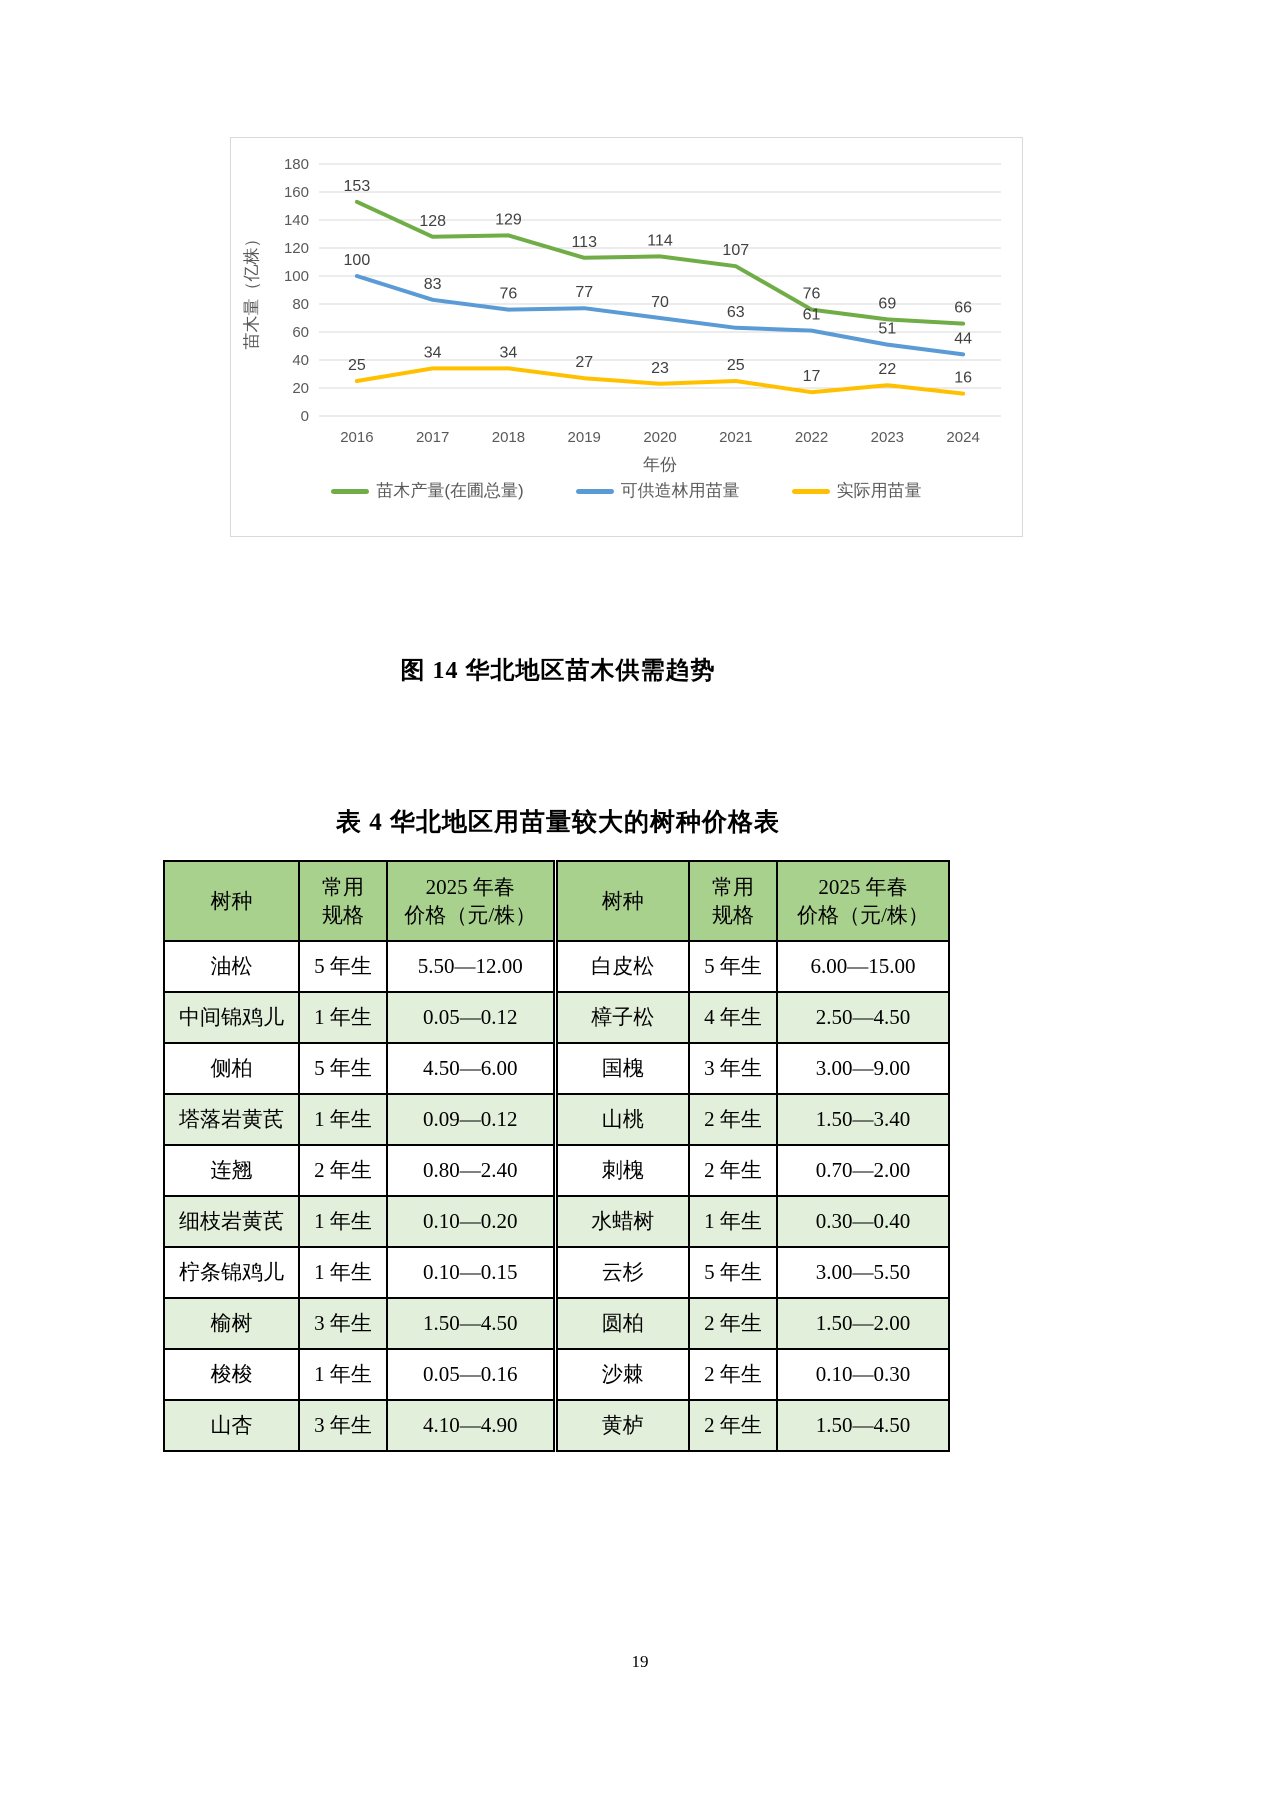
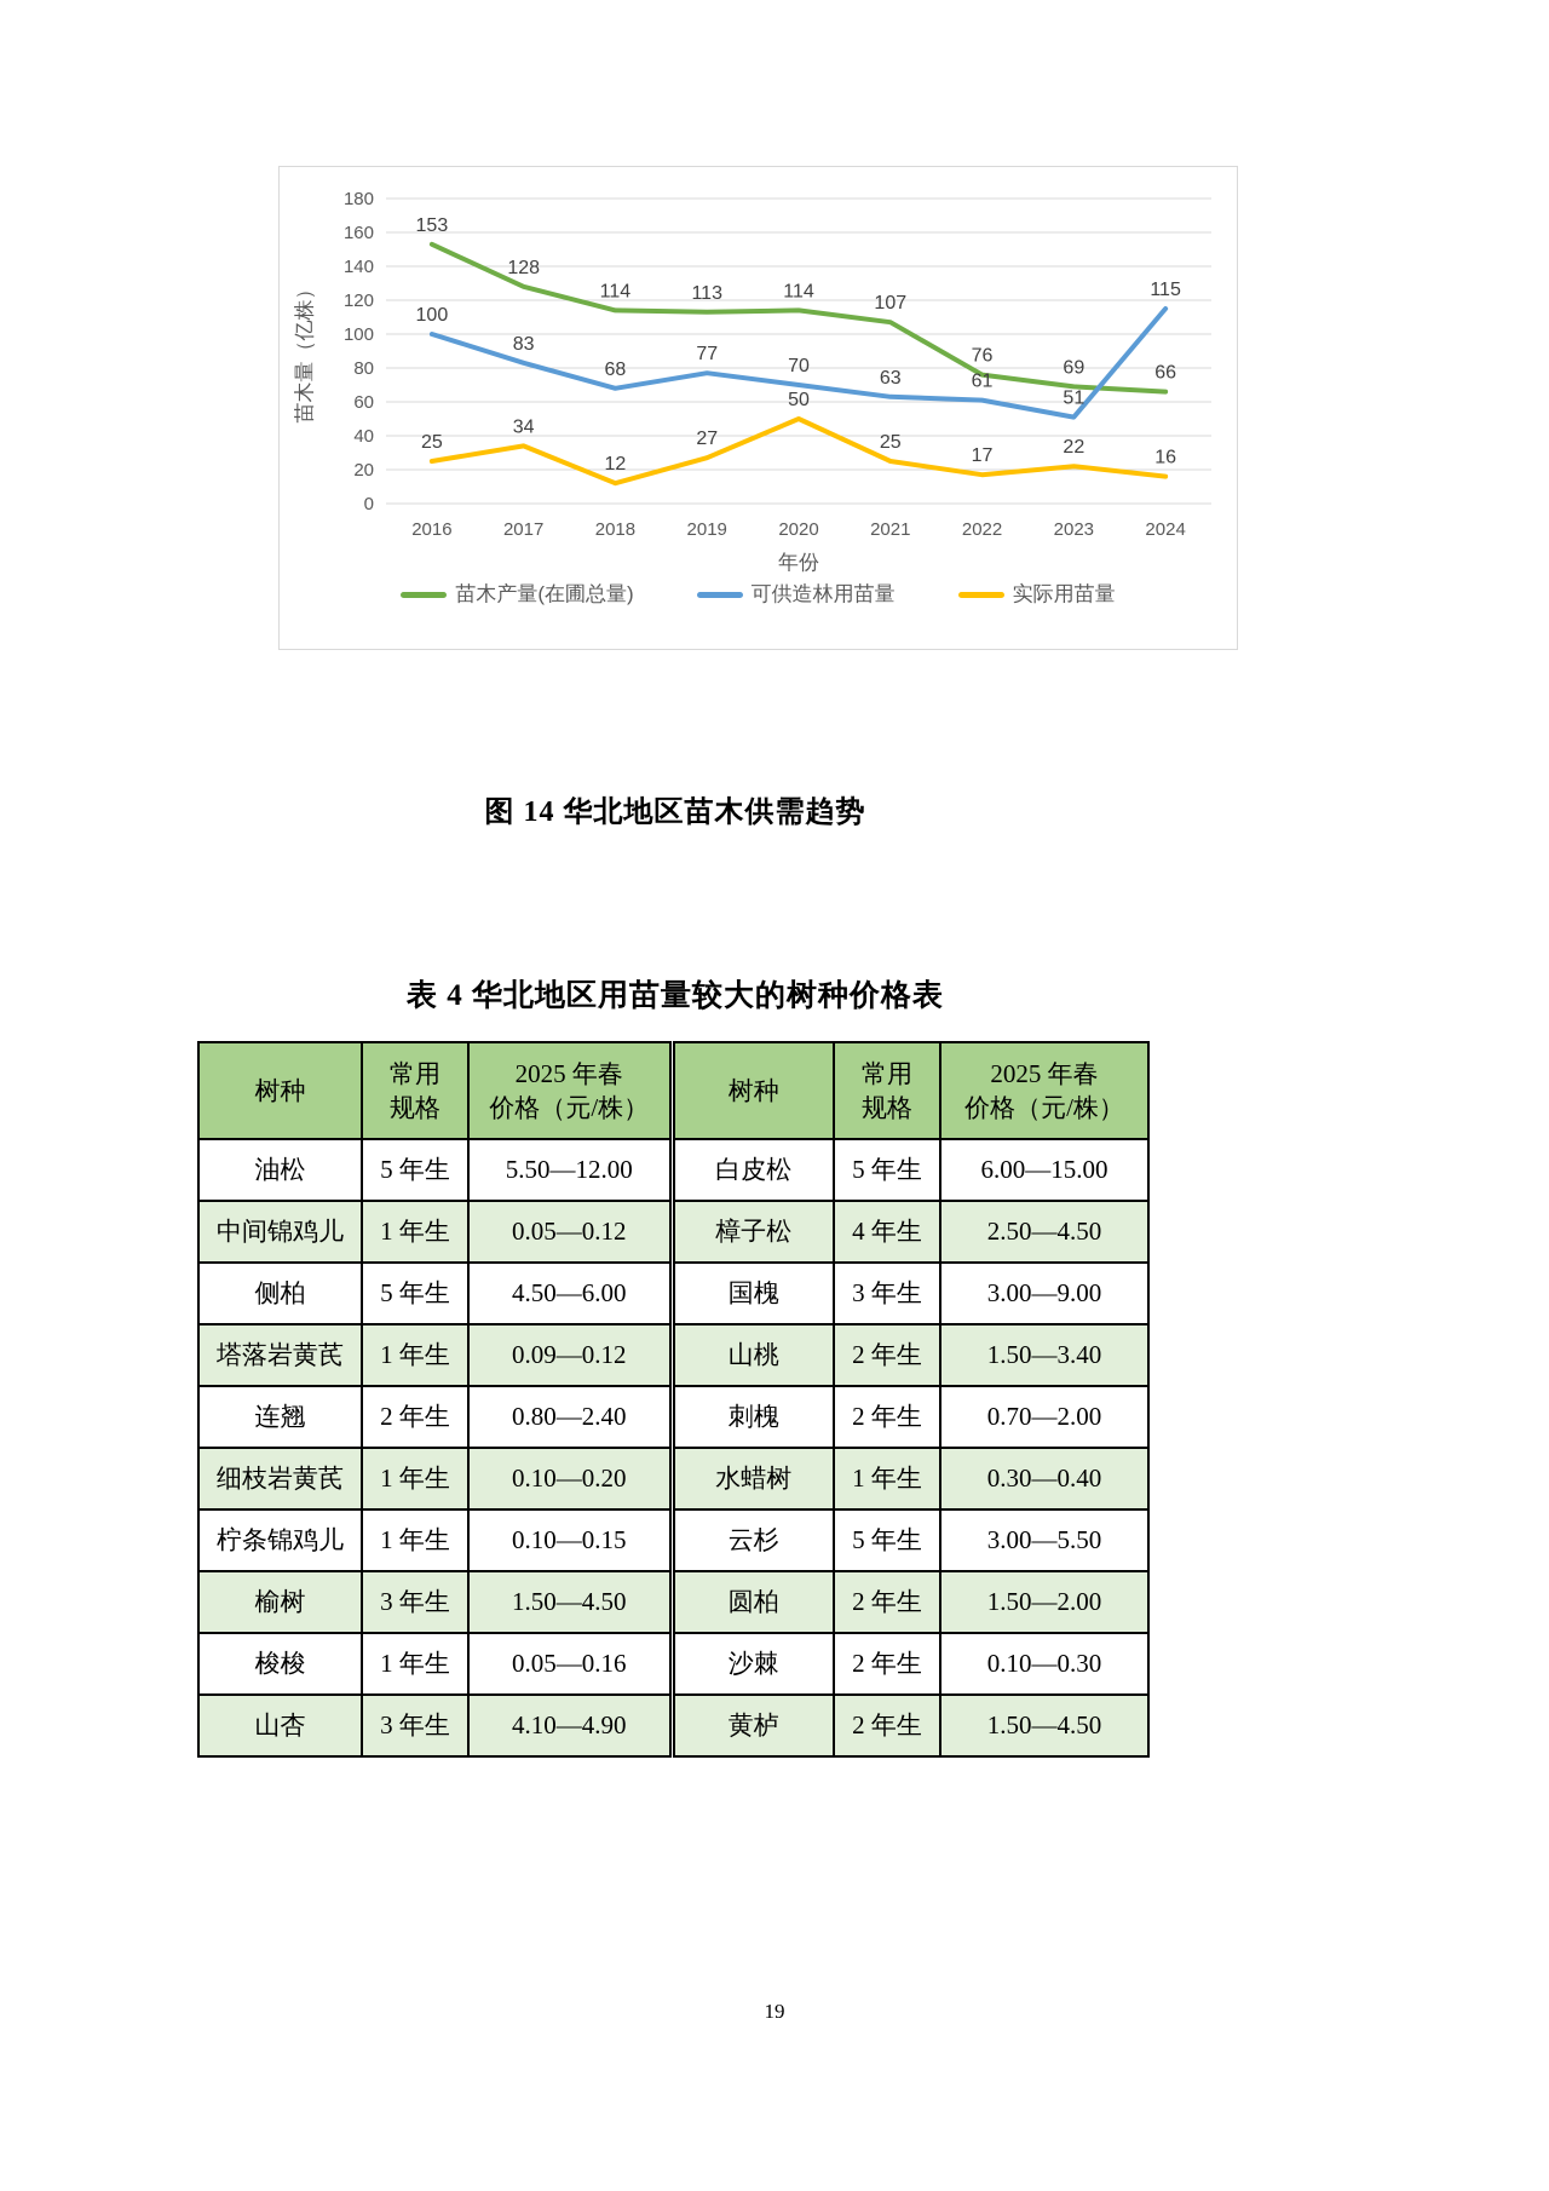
苗木产量(在圃总量)/2018: 129 -> 114
可供造林用苗量/2018: 76 -> 68
实际用苗量/2018: 34 -> 12
实际用苗量/2020: 23 -> 50
可供造林用苗量/2024: 44 -> 115
